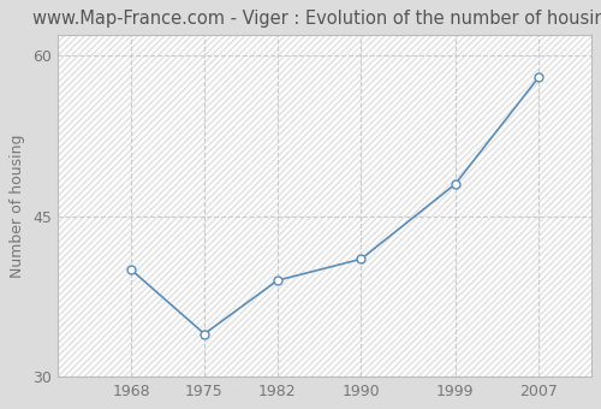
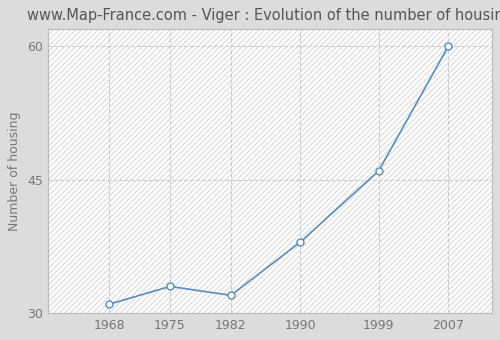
1968: 40 -> 31
1975: 34 -> 33
1982: 39 -> 32
1990: 41 -> 38
1999: 48 -> 46
2007: 58 -> 60
